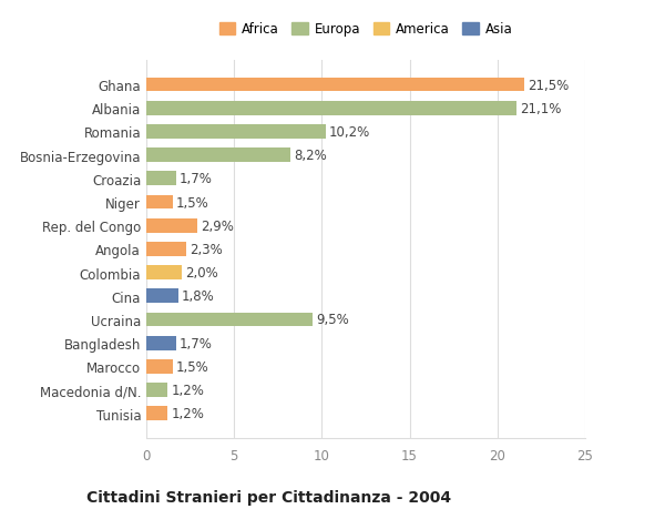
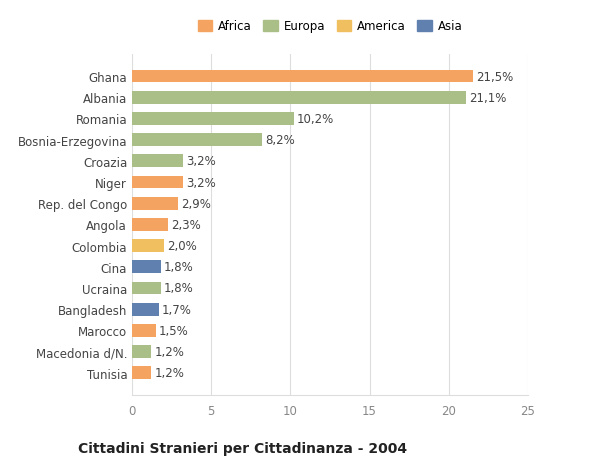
Croazia: 1,7% -> 3,2%
Niger: 1,5% -> 3,2%
Ucraina: 9,5% -> 1,8%
